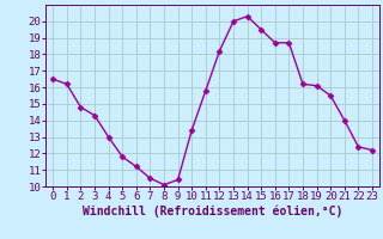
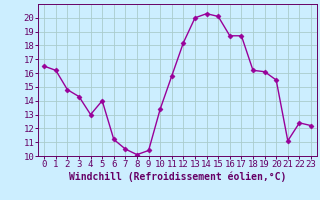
5: 11.8 -> 14.0
15: 19.5 -> 20.1
21: 14.0 -> 11.1
